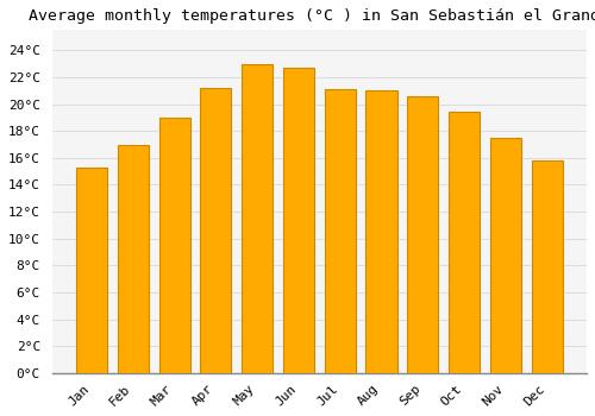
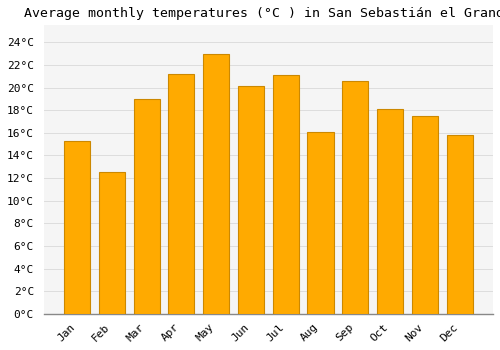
Feb: 17.0°C -> 12.5°C
Jun: 22.7°C -> 20.1°C
Aug: 21.0°C -> 16.1°C
Oct: 19.4°C -> 18.1°C
